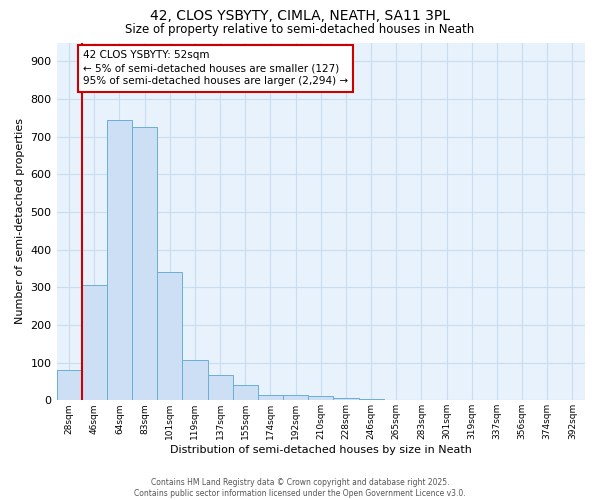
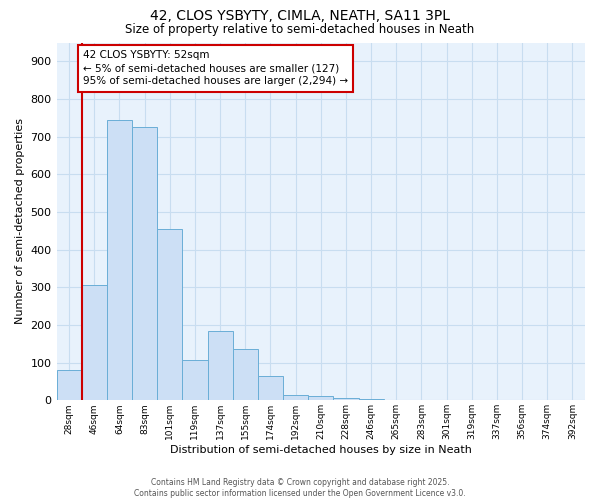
101sqm: 340 -> 455
137sqm: 68 -> 185
155sqm: 40 -> 135
174sqm: 15 -> 65
